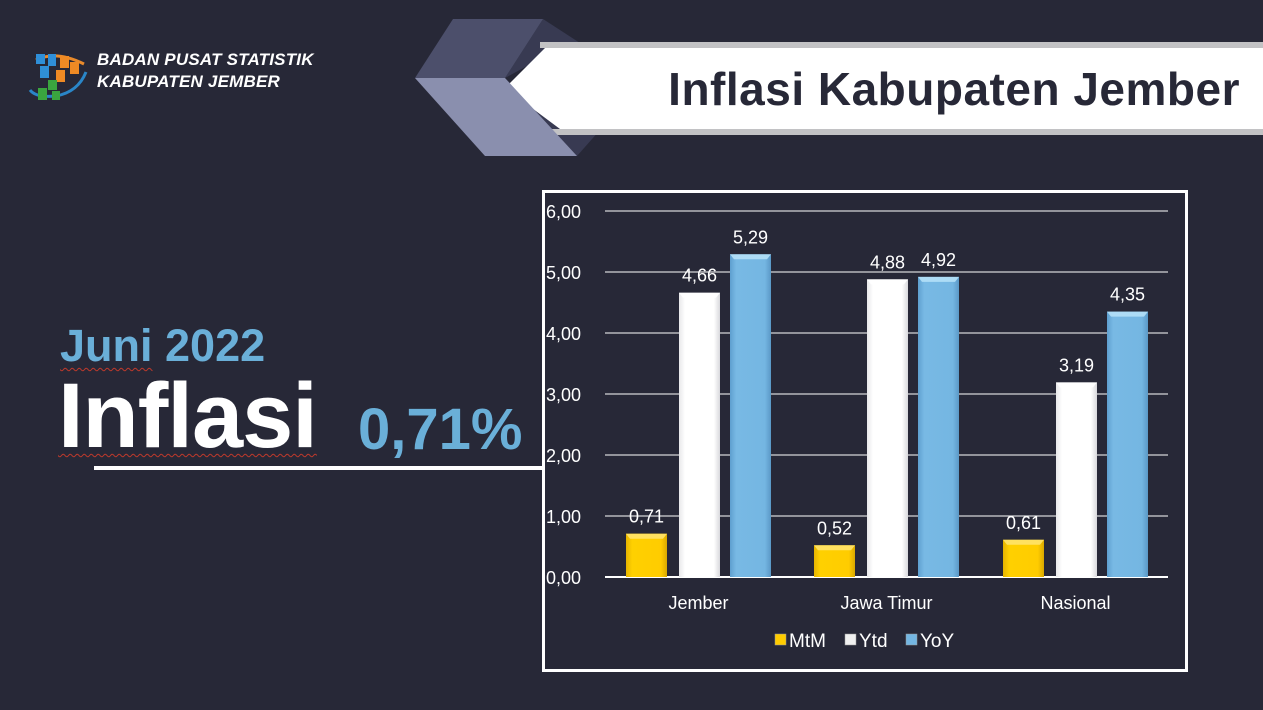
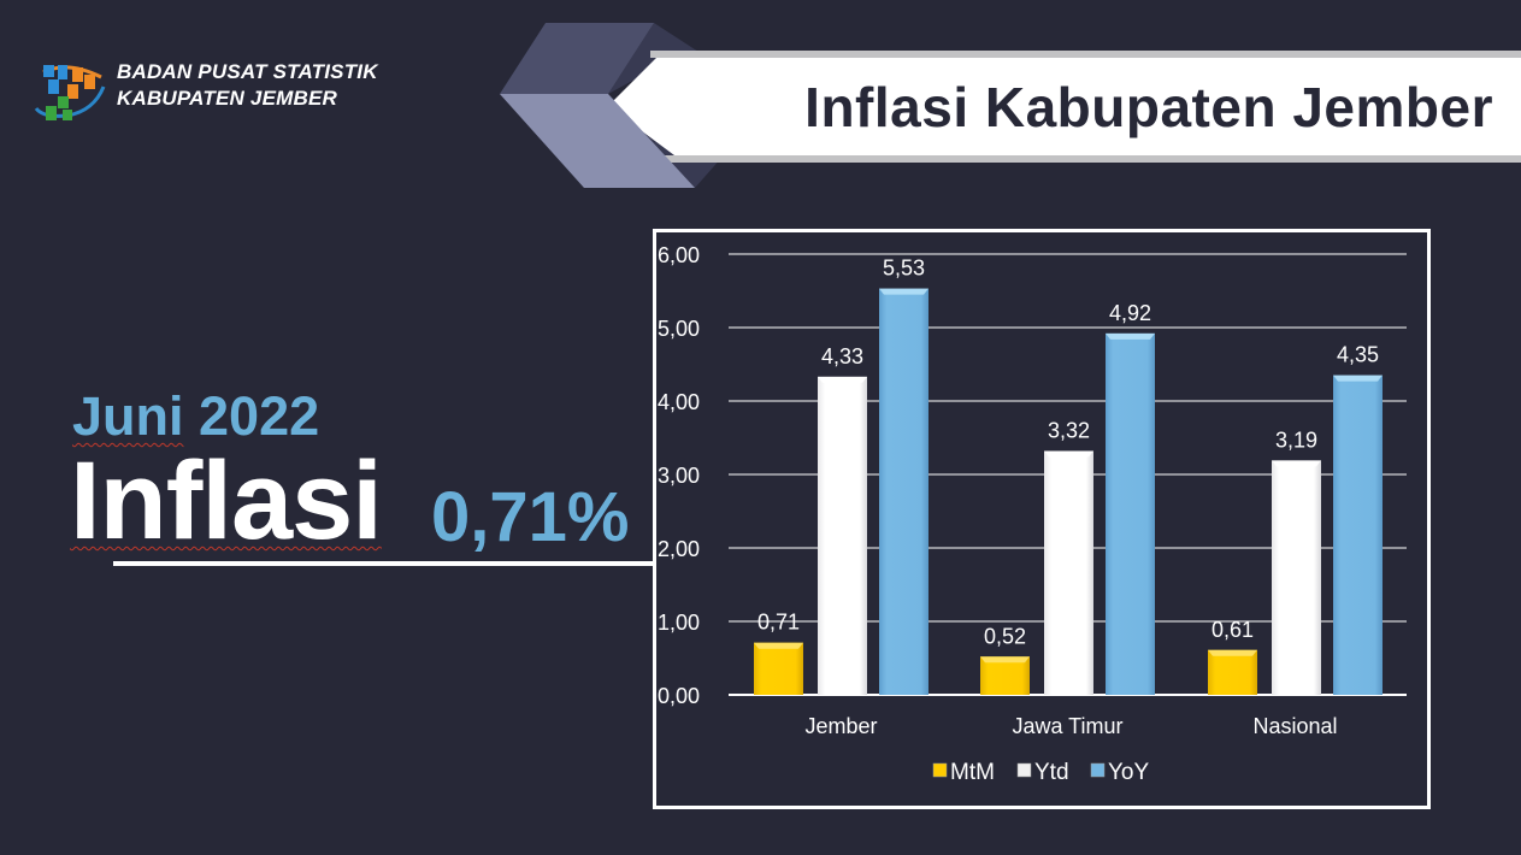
Ytd/Jember: 4,66 -> 4,33
YoY/Jember: 5,29 -> 5,53
Ytd/Jawa Timur: 4,88 -> 3,32
